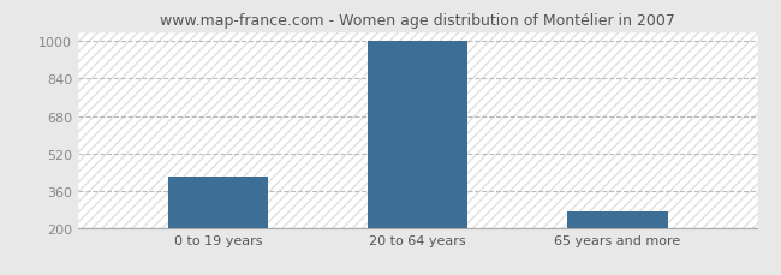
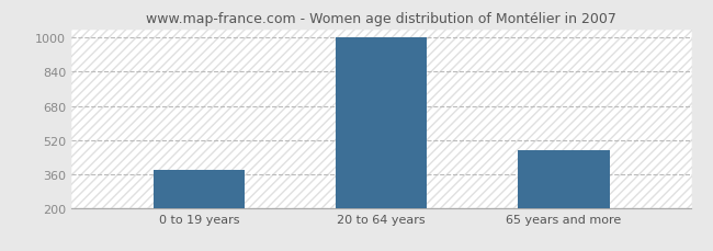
0 to 19 years: 420 -> 380
65 years and more: 270 -> 470
